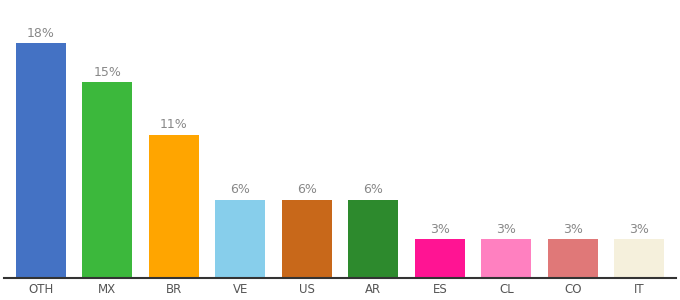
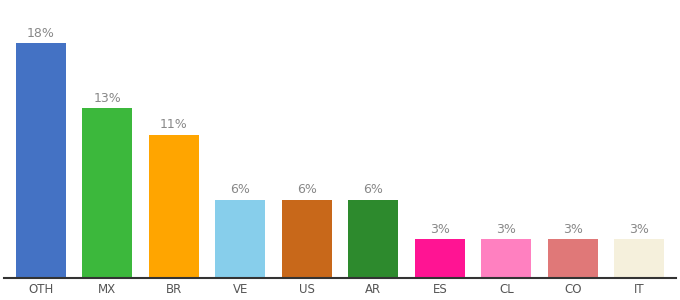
MX: 15% -> 13%
